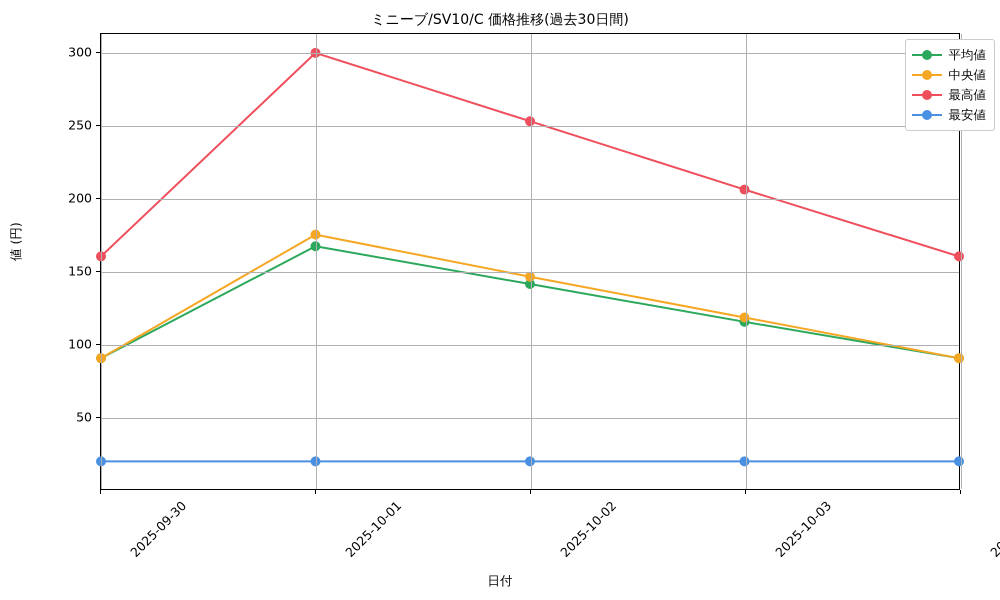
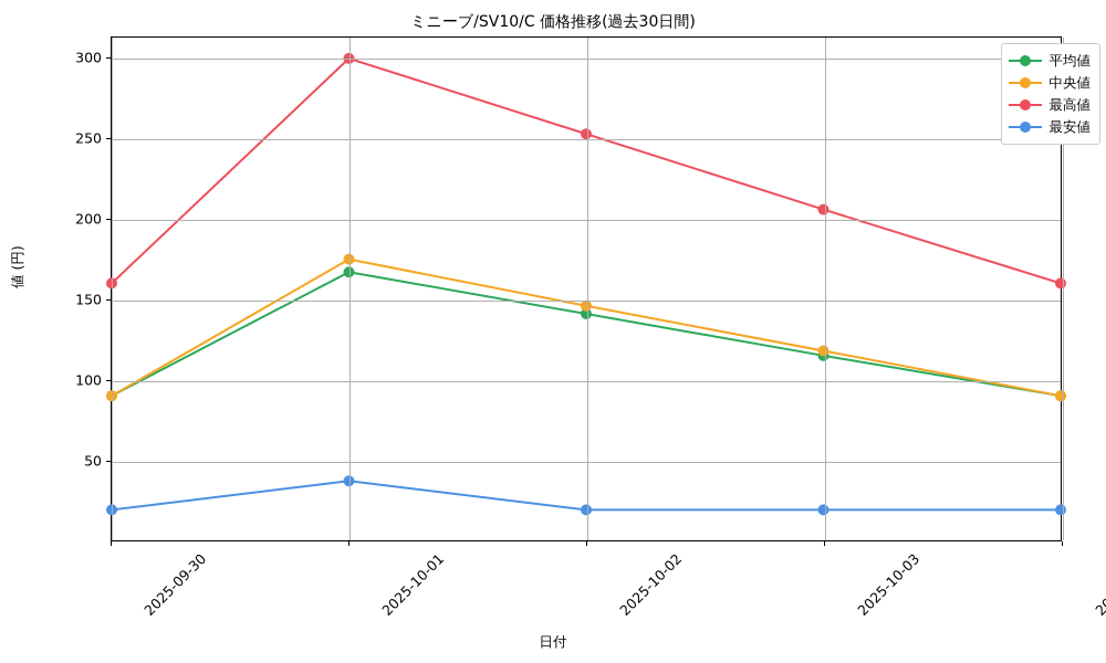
最安値/2025-10-01: 19 -> 37
